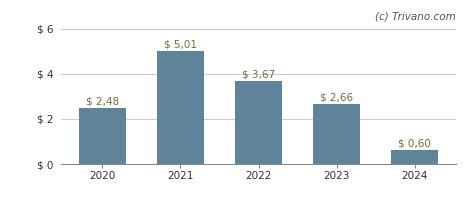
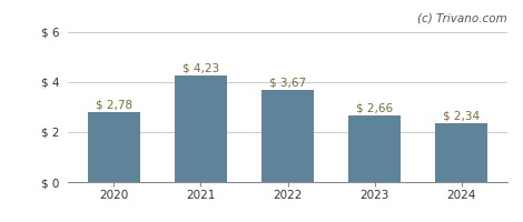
2020: 2,48 -> 2,78
2021: 5,01 -> 4,23
2024: 0,60 -> 2,34
